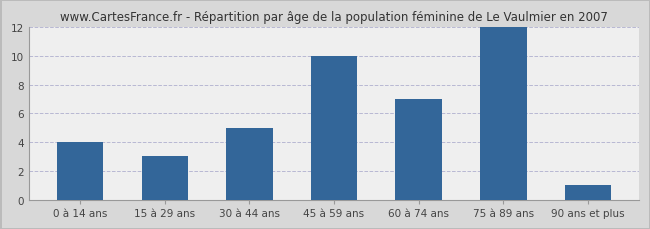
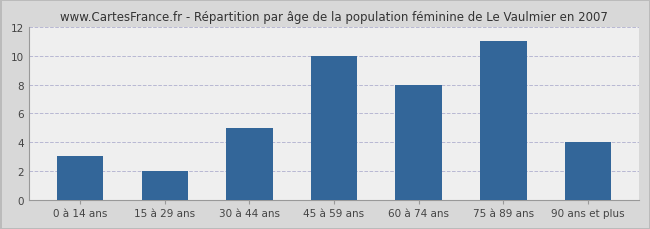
0 à 14 ans: 4 -> 3
15 à 29 ans: 3 -> 2
60 à 74 ans: 7 -> 8
75 à 89 ans: 12 -> 11
90 ans et plus: 1 -> 4
